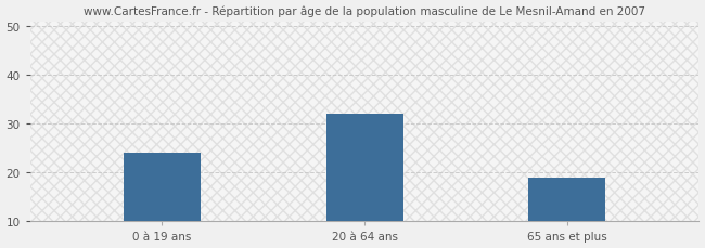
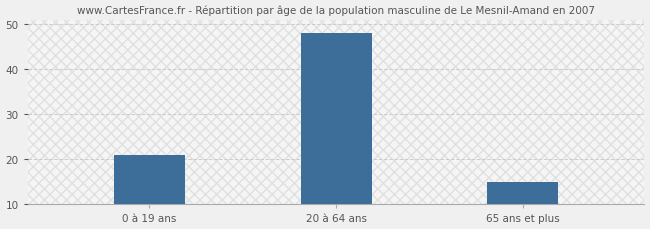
0 à 19 ans: 24 -> 21
20 à 64 ans: 32 -> 48
65 ans et plus: 19 -> 15
